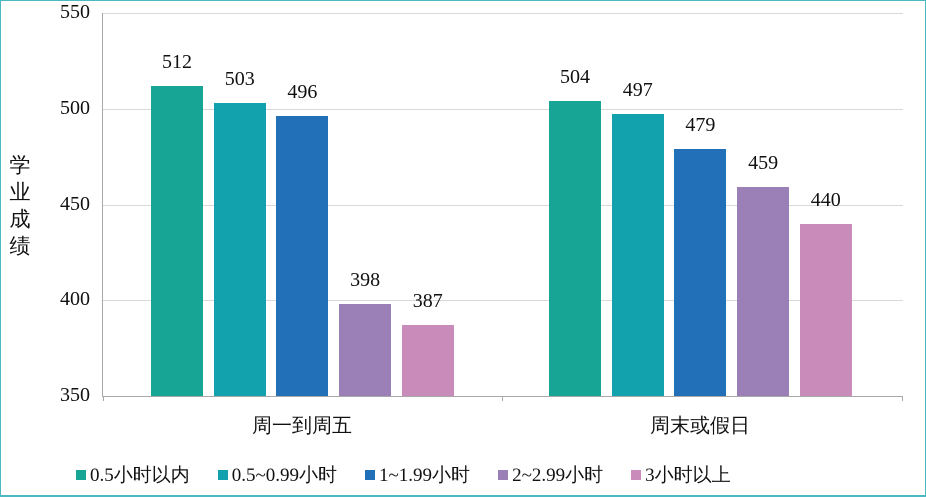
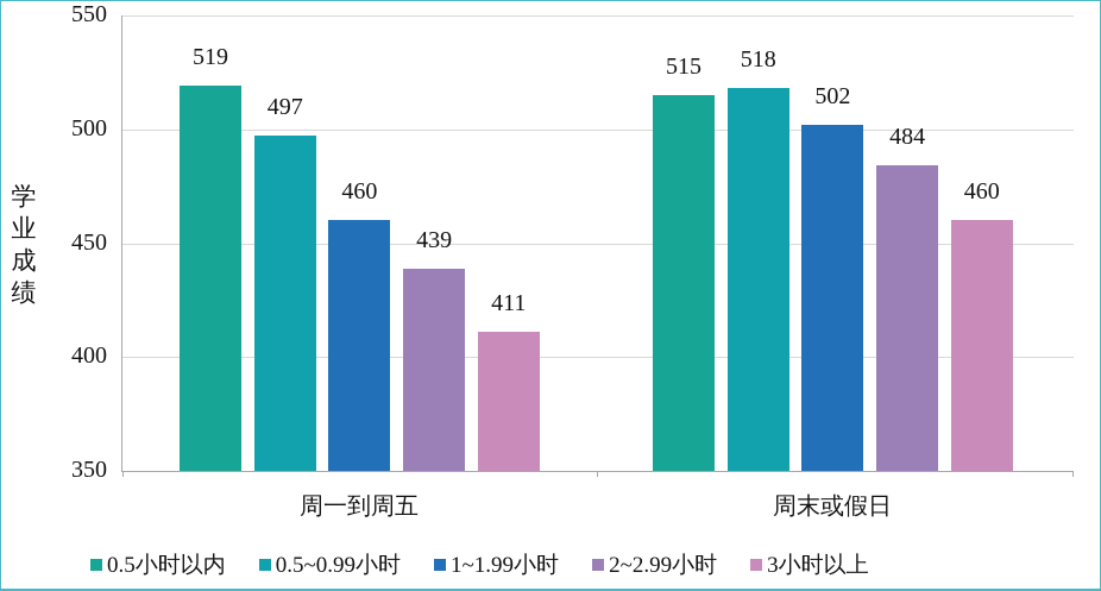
0.5小时以内/周一到周五: 512 -> 519
0.5~0.99小时/周一到周五: 503 -> 497
1~1.99小时/周一到周五: 496 -> 460
2~2.99小时/周一到周五: 398 -> 439
3小时以上/周一到周五: 387 -> 411
0.5小时以内/周末或假日: 504 -> 515
0.5~0.99小时/周末或假日: 497 -> 518
1~1.99小时/周末或假日: 479 -> 502
2~2.99小时/周末或假日: 459 -> 484
3小时以上/周末或假日: 440 -> 460
